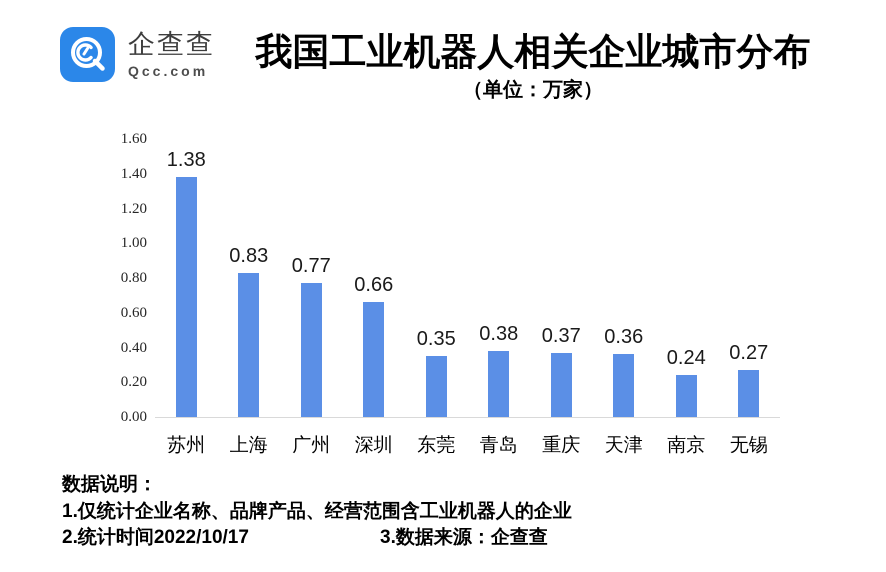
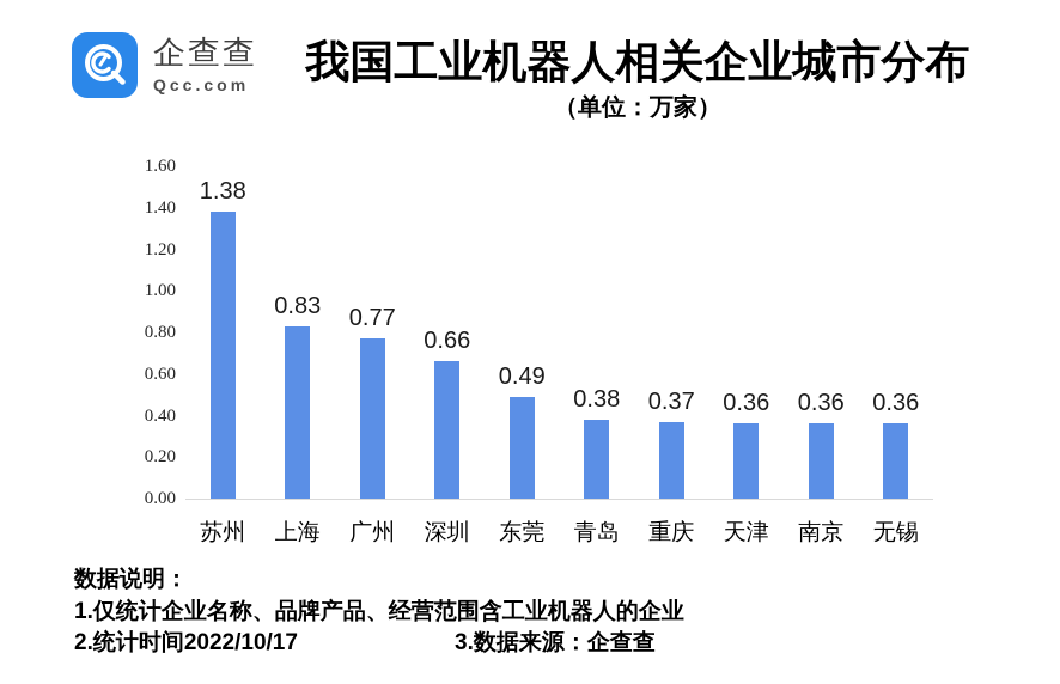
东莞: 0.35 -> 0.49
南京: 0.24 -> 0.36
无锡: 0.27 -> 0.36
